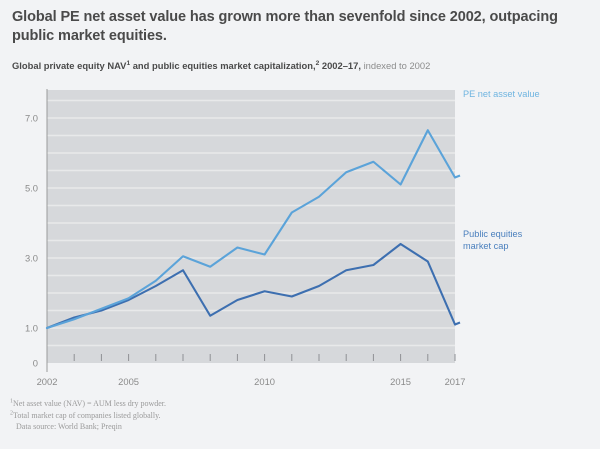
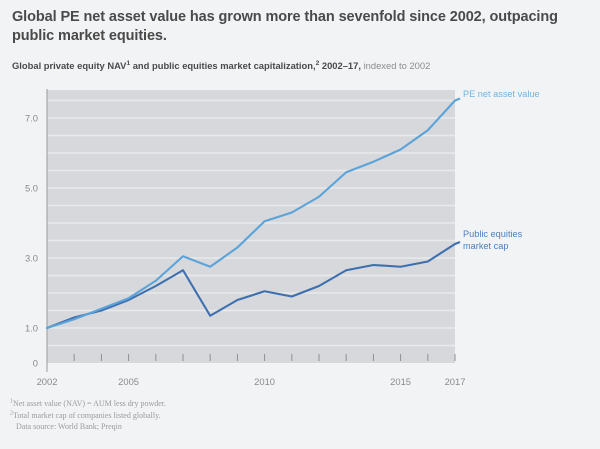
PE net asset value/2010: 3.1 -> 4.0
PE net asset value/2015: 5.1 -> 6.1
Public equities market cap/2015: 3.4 -> 2.8
PE net asset value/2017: 5.3 -> 7.5
Public equities market cap/2017: 1.1 -> 3.4
